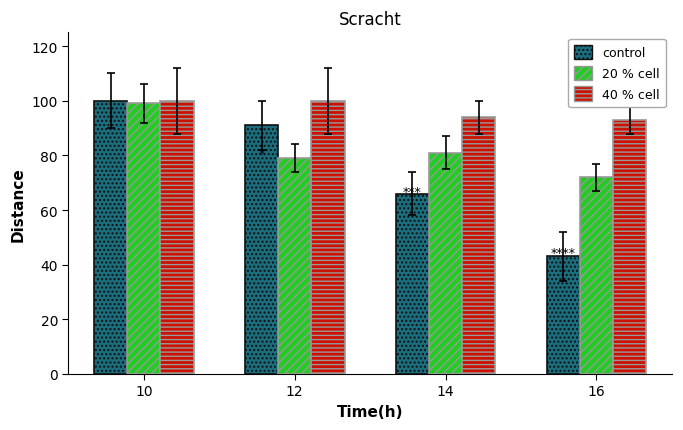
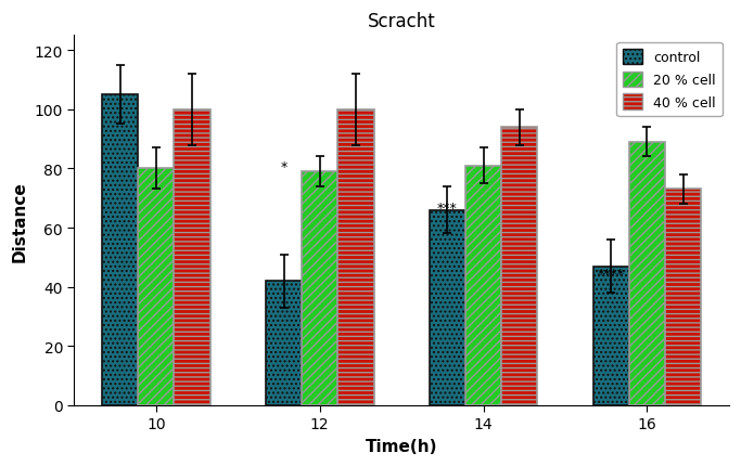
control/10: 100 -> 105
20 % cell/10: 99 -> 80
control/12: 91 -> 42
control/16: 43 -> 47
20 % cell/16: 72 -> 89
40 % cell/16: 93 -> 73
